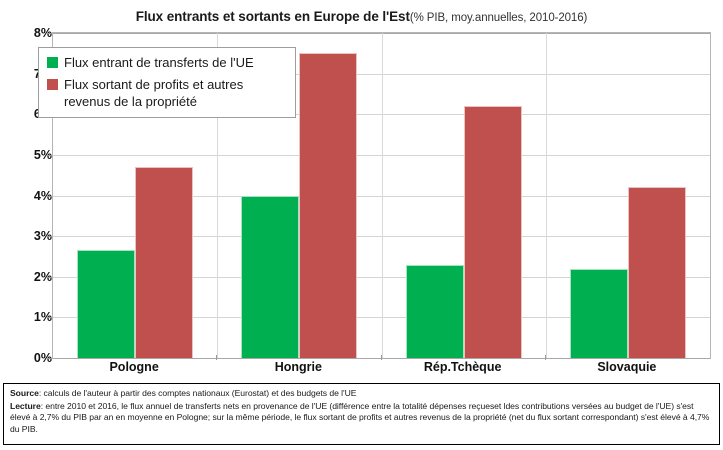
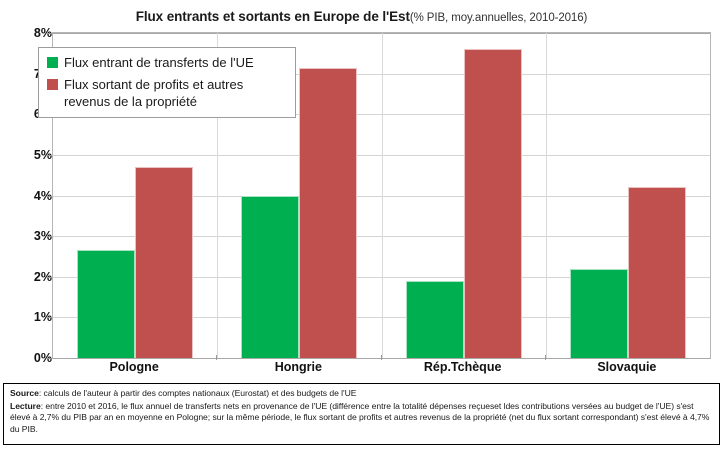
Flux sortant de profits et autres revenus de la propriété/Hongrie: 7.5% -> 7.2%
Flux entrant de transferts de l'UE/Rép.Tchèque: 2.3% -> 1.9%
Flux sortant de profits et autres revenus de la propriété/Rép.Tchèque: 6.2% -> 7.6%
